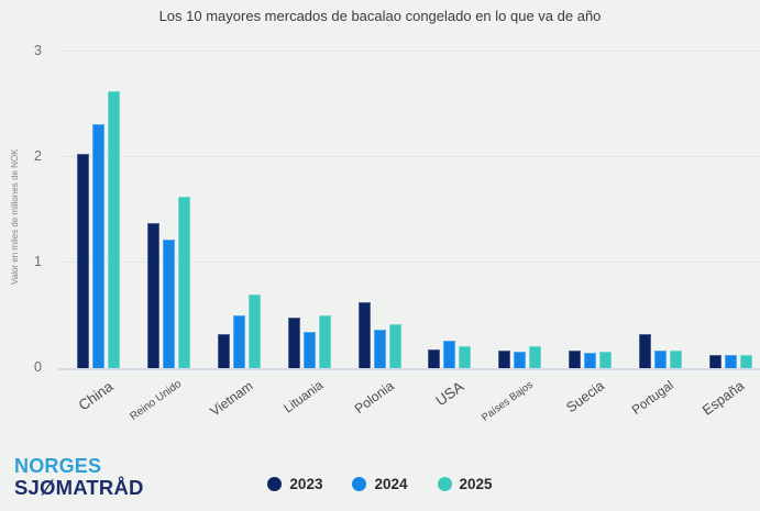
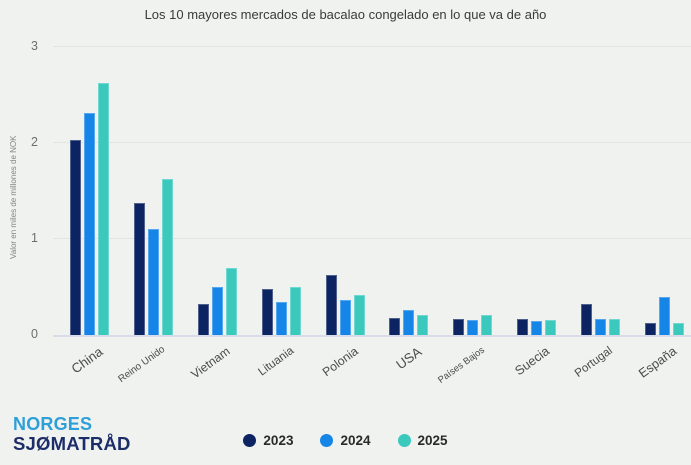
2024/Reino Unido: 1.2 -> 1.1
2024/España: 0.1 -> 0.4
